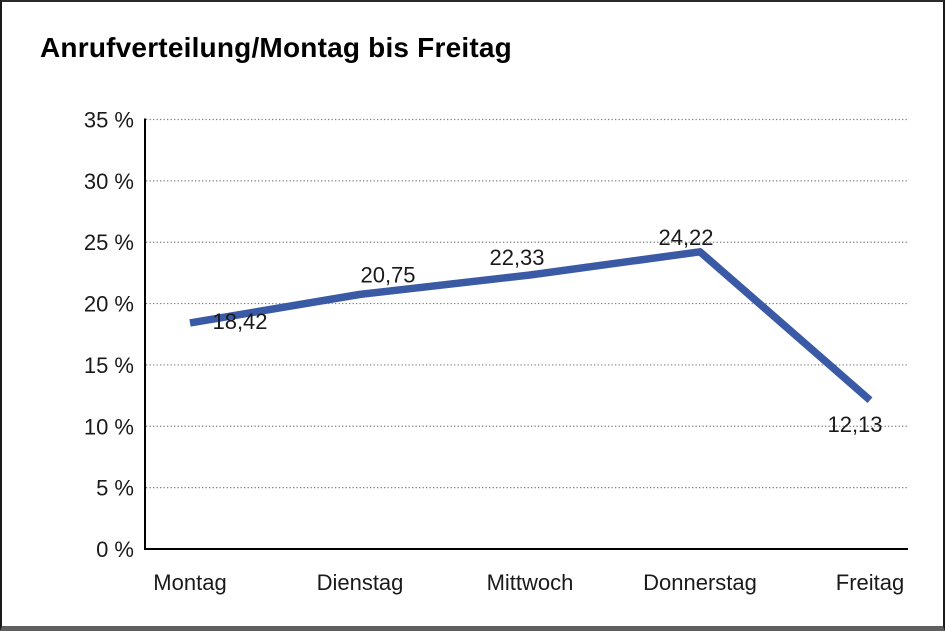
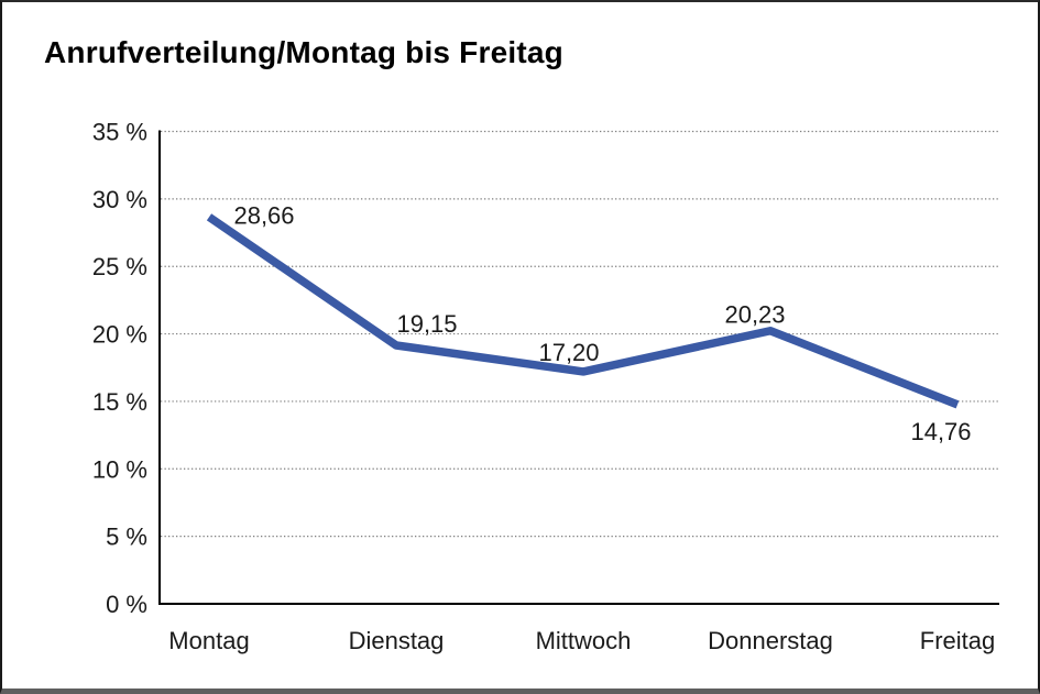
Montag: 18,42 -> 28,66
Dienstag: 20,75 -> 19,15
Mittwoch: 22,33 -> 17,20
Donnerstag: 24,22 -> 20,23
Freitag: 12,13 -> 14,76
